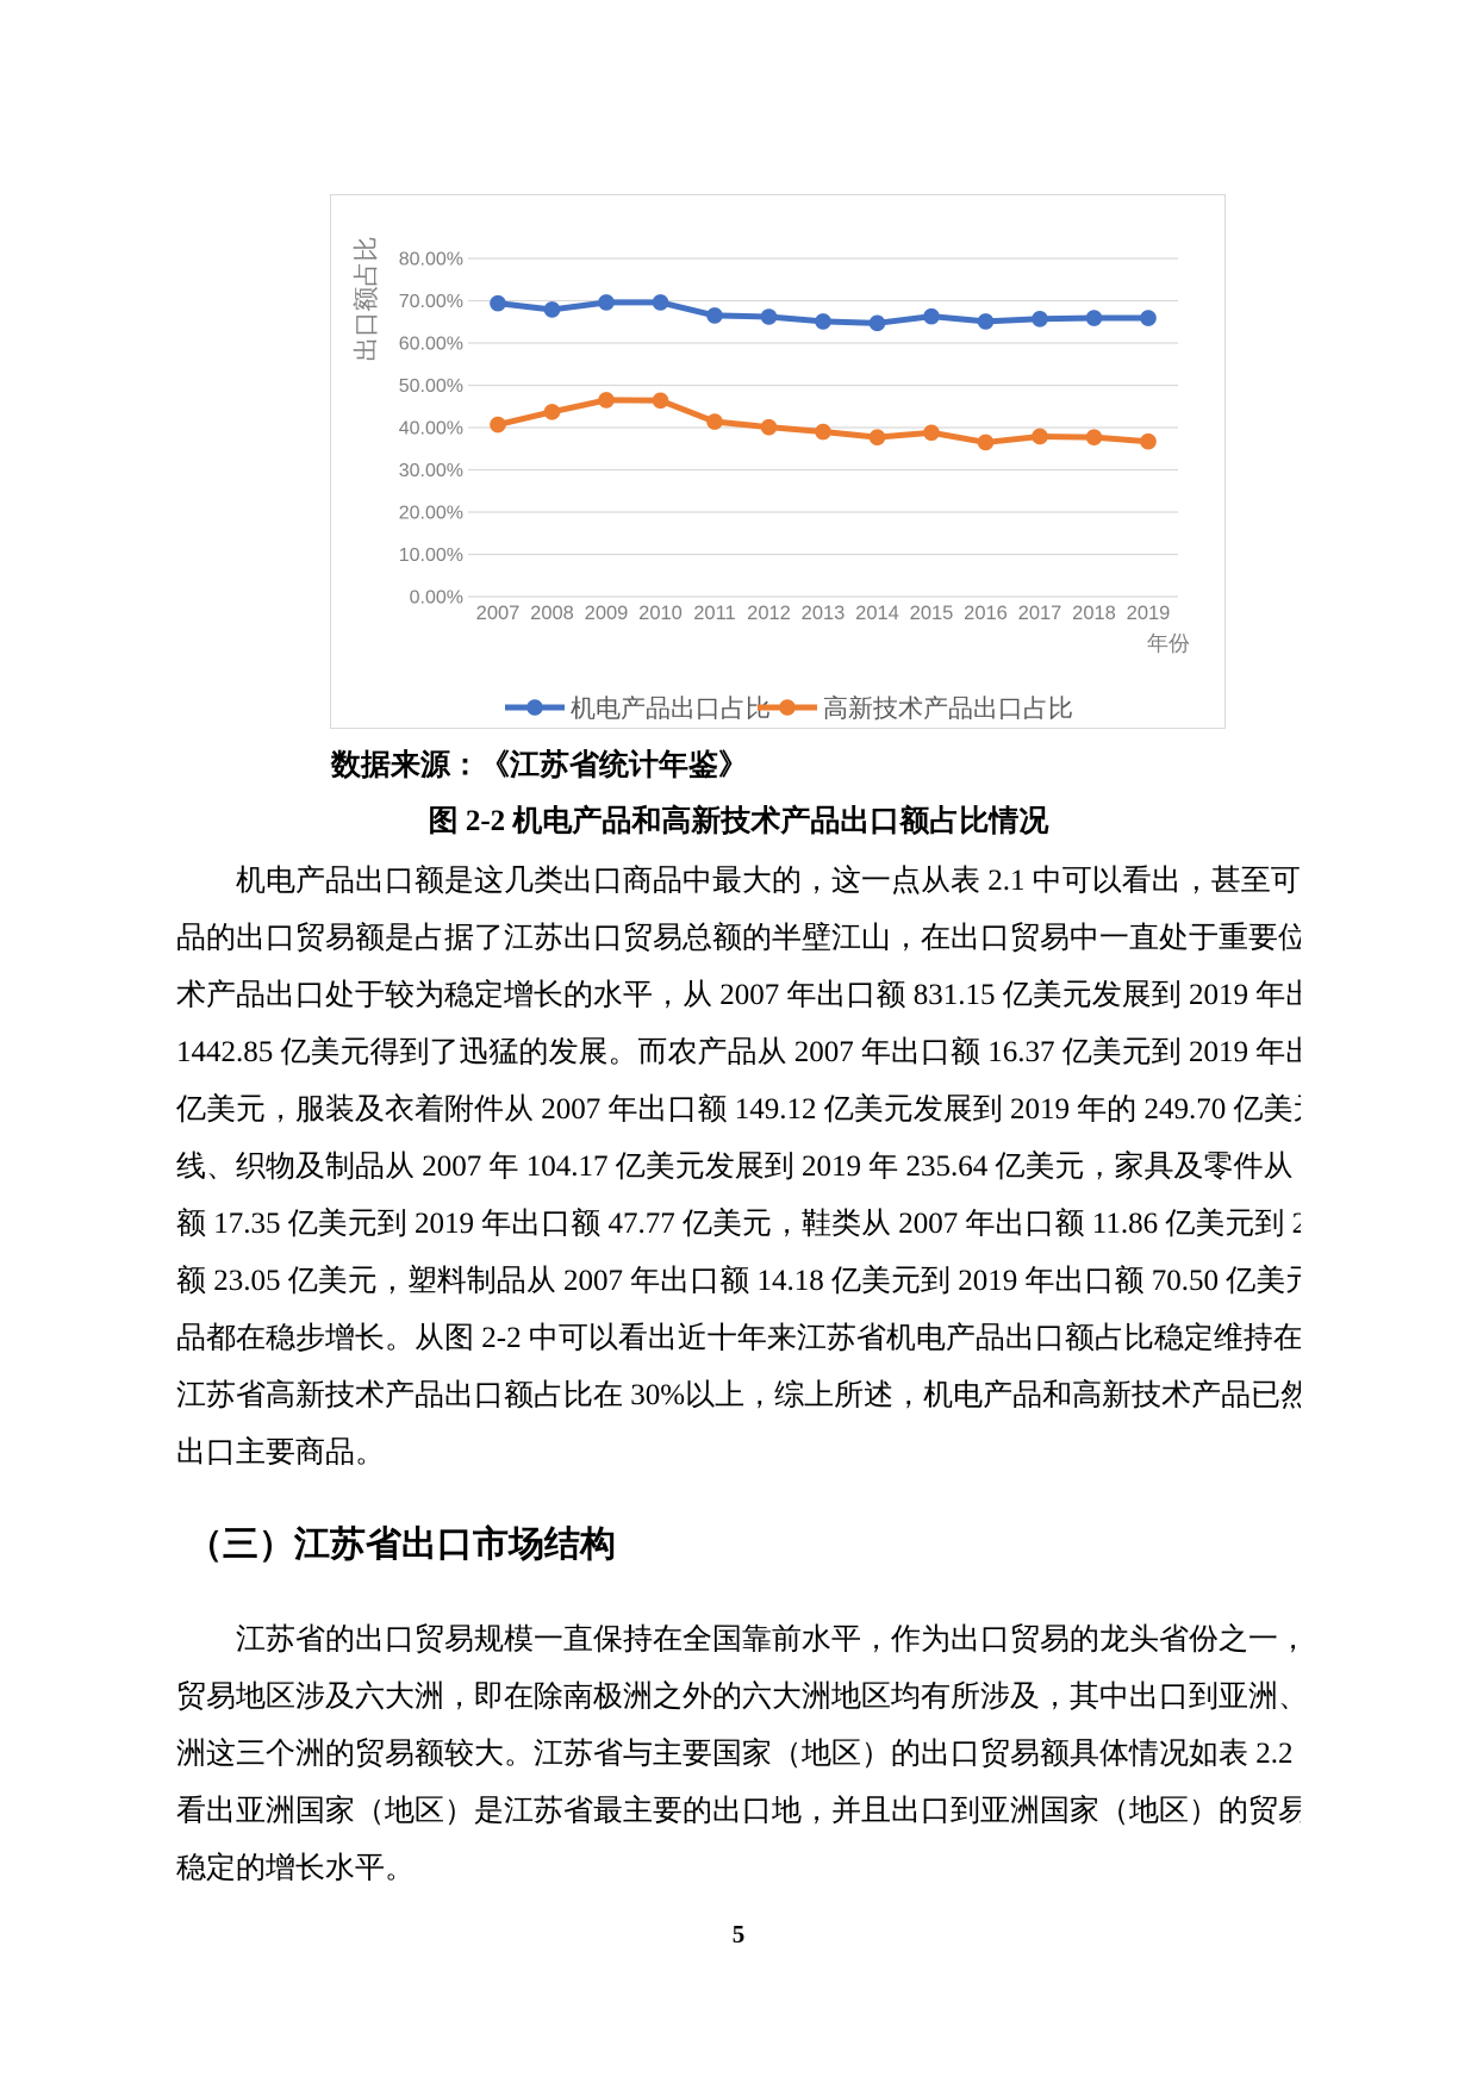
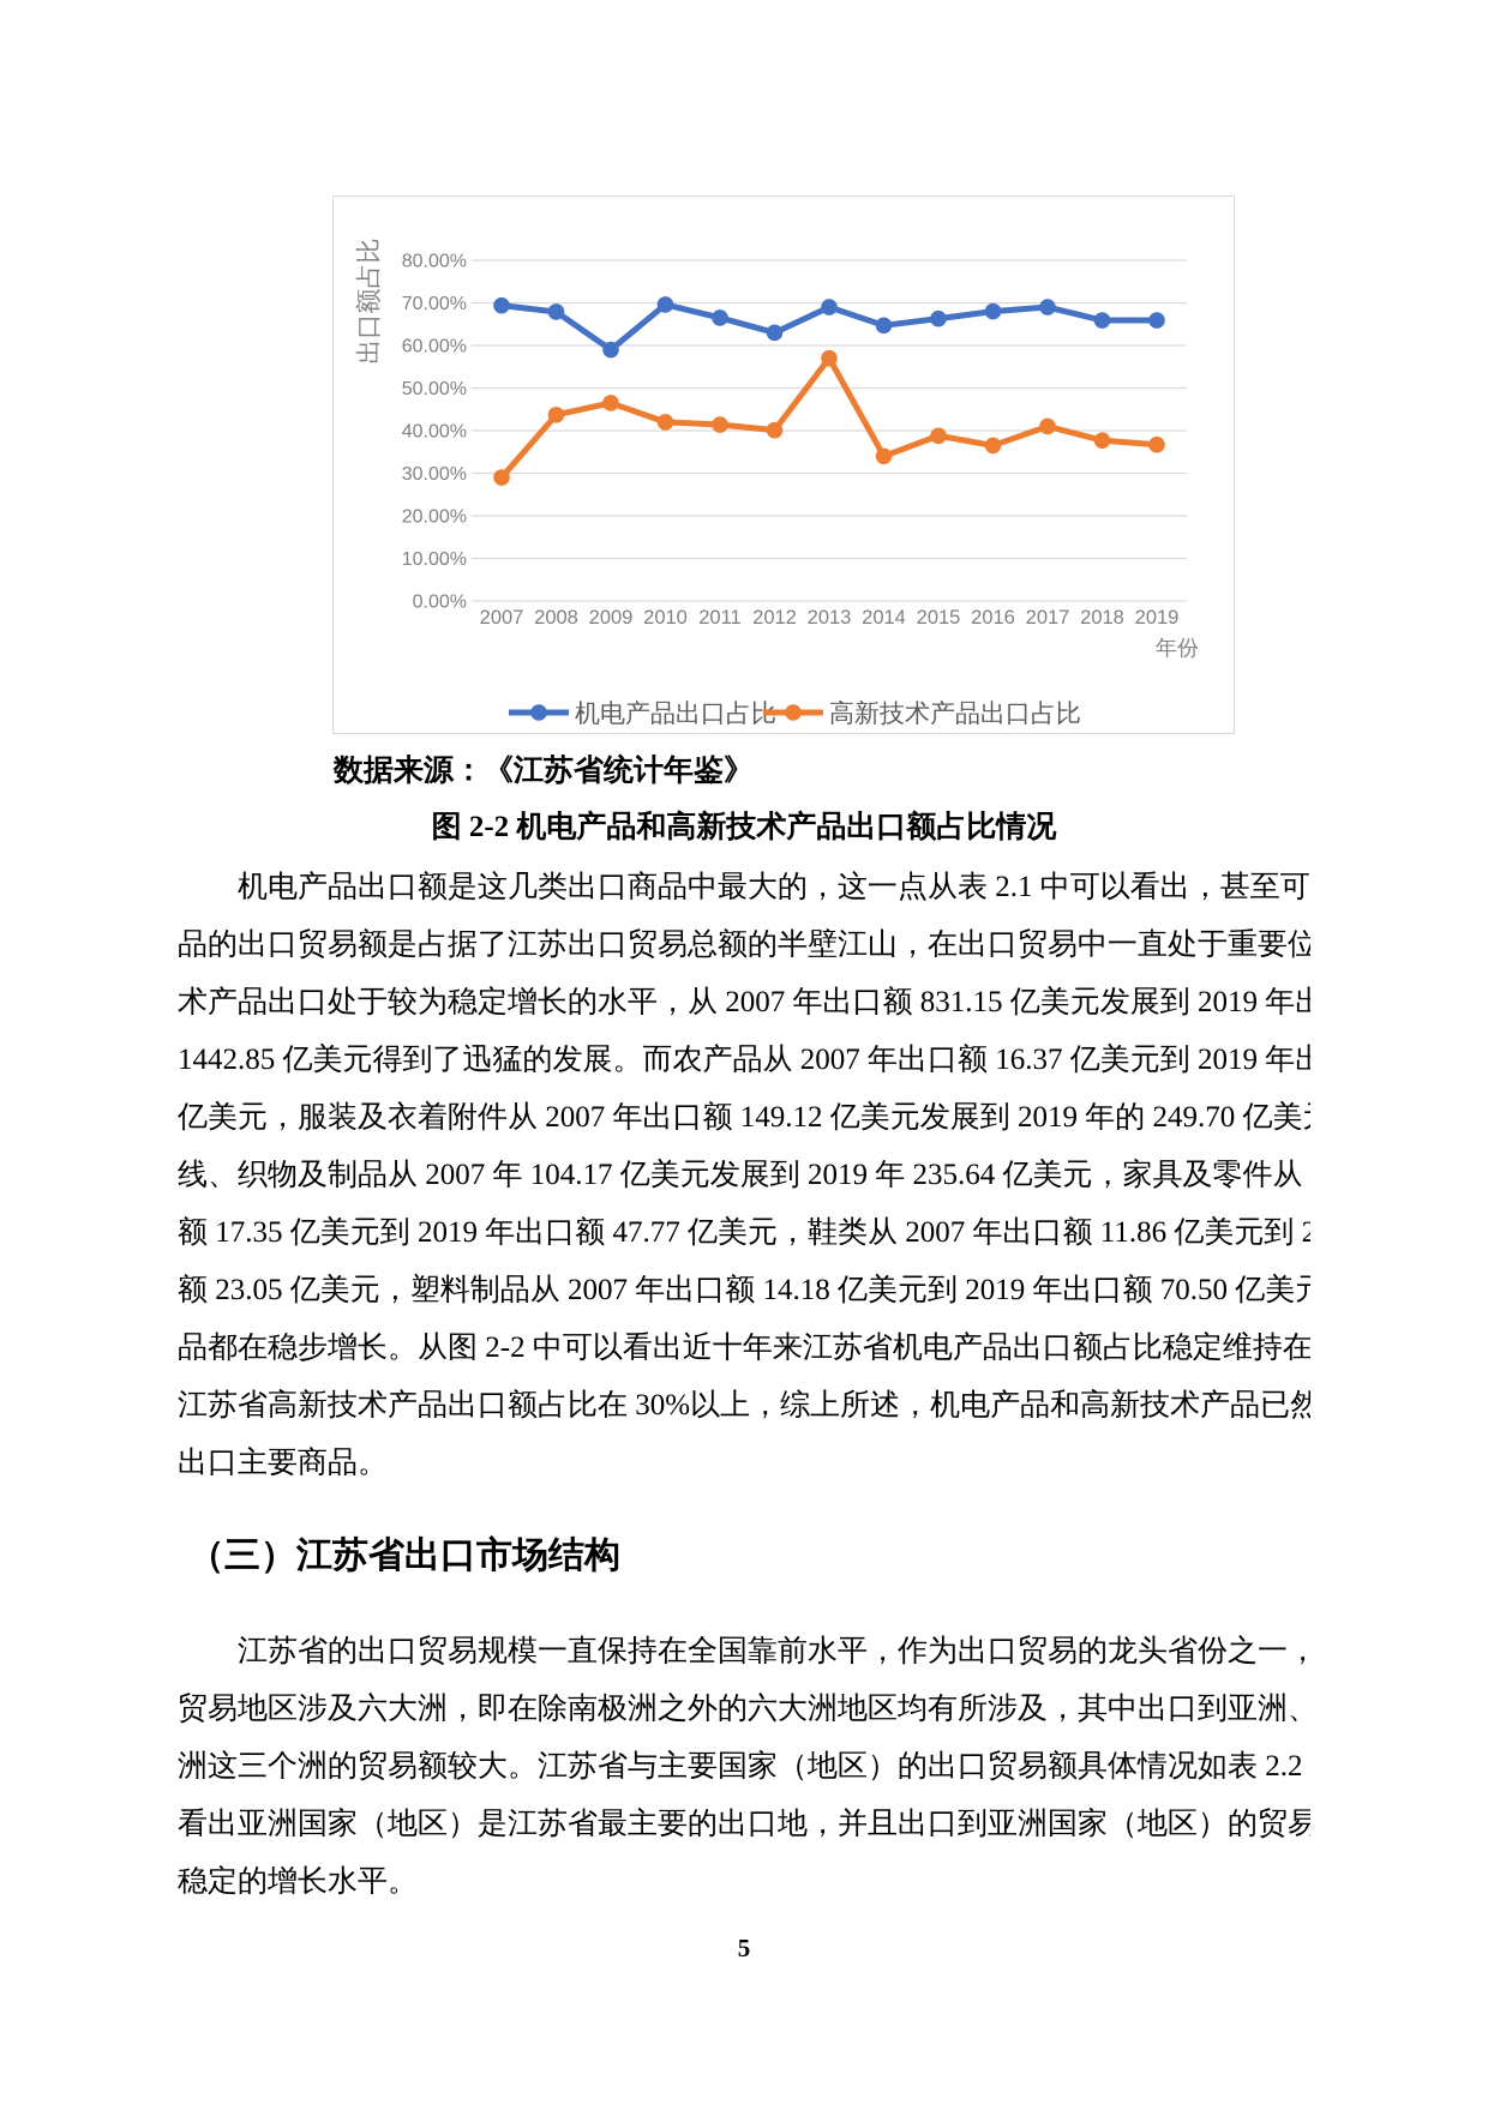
高新技术产品出口占比/2007: 41% -> 29%
机电产品出口占比/2009: 70% -> 59%
高新技术产品出口占比/2010: 46% -> 42%
机电产品出口占比/2012: 66% -> 63%
机电产品出口占比/2013: 65% -> 69%
高新技术产品出口占比/2013: 39% -> 57%
高新技术产品出口占比/2014: 38% -> 34%
机电产品出口占比/2016: 65% -> 68%
机电产品出口占比/2017: 66% -> 69%
高新技术产品出口占比/2017: 38% -> 41%
